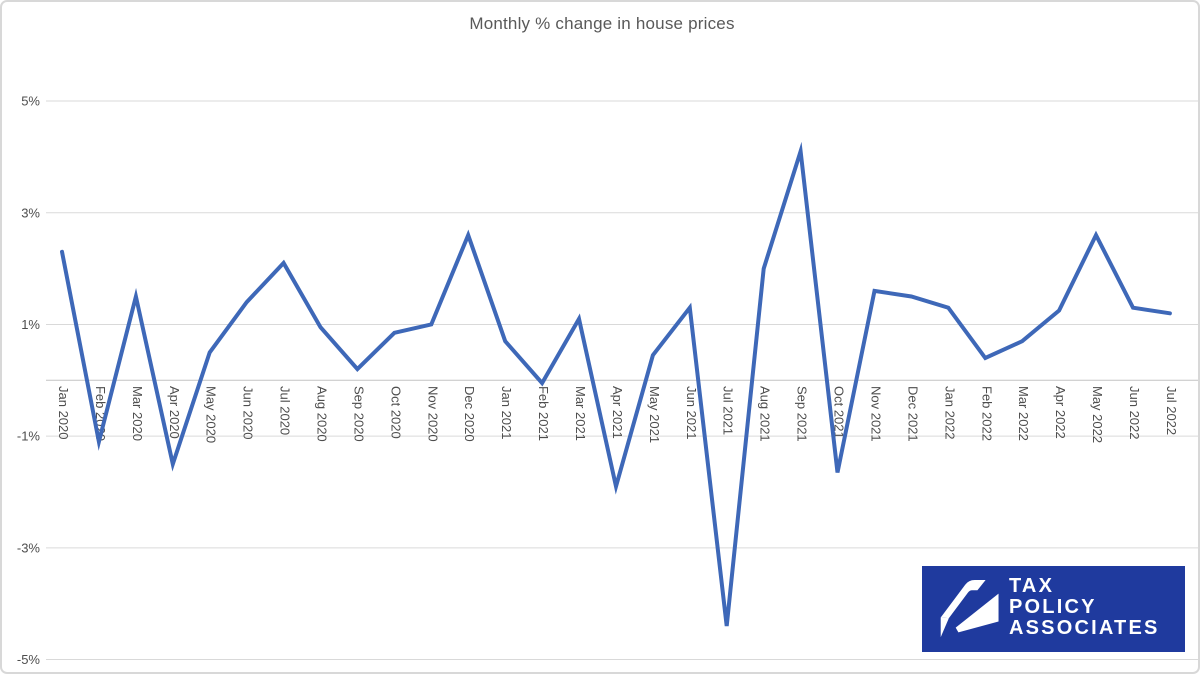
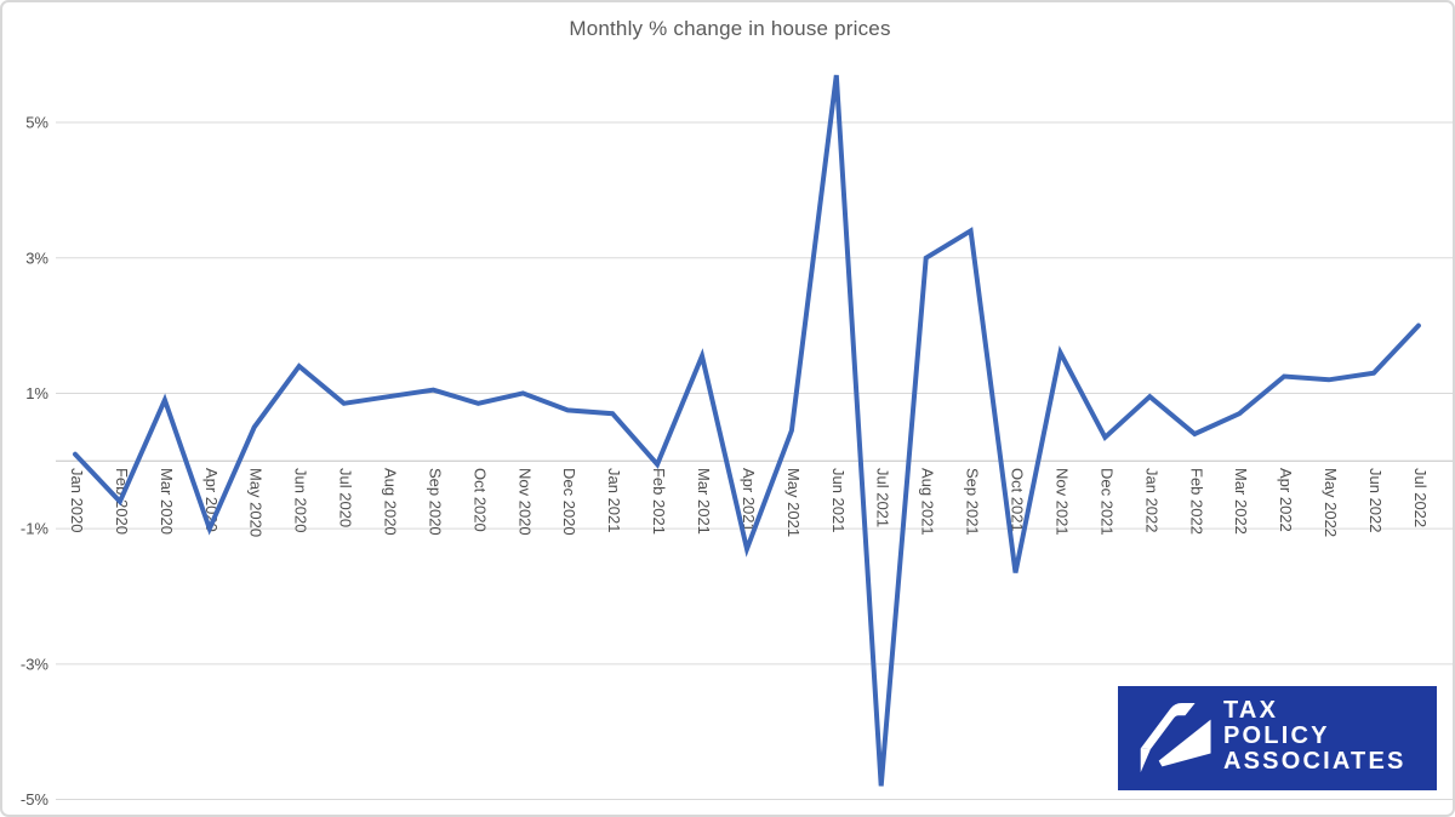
Jan 2020: 2.3% -> 0.1%
Feb 2020: -1.1% -> -0.6%
Mar 2020: 1.5% -> 0.9%
Apr 2020: -1.5% -> -1.0%
Jul 2020: 2.1% -> 0.8%
Sep 2020: 0.2% -> 1.1%
Dec 2020: 2.6% -> 0.8%
Mar 2021: 1.1% -> 1.6%
Apr 2021: -1.9% -> -1.3%
Jun 2021: 1.3% -> 5.7%
Jul 2021: -4.4% -> -4.8%
Aug 2021: 2.0% -> 3.0%
Sep 2021: 4.1% -> 3.4%
Dec 2021: 1.5% -> 0.3%
Jan 2022: 1.3% -> 0.9%
May 2022: 2.6% -> 1.2%
Jul 2022: 1.2% -> 2.0%
